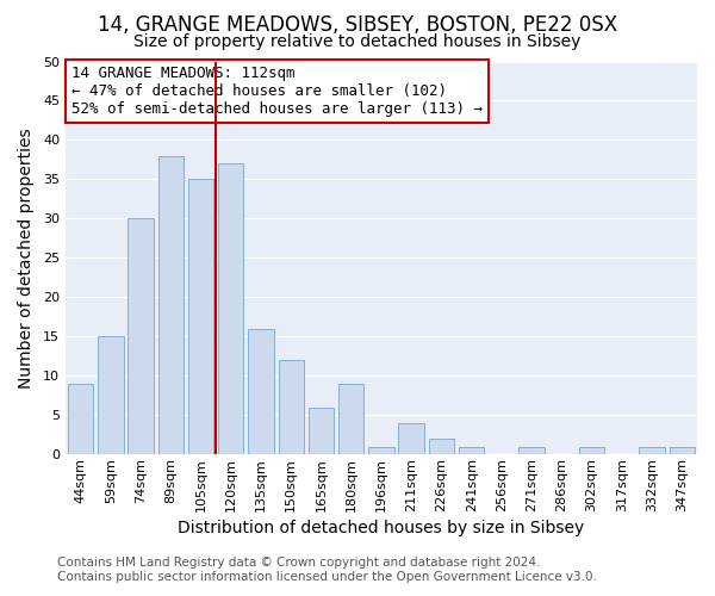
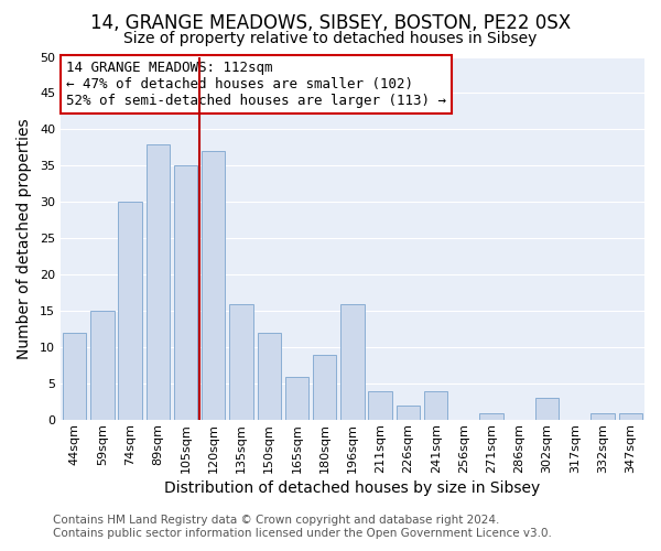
44sqm: 9 -> 12
196sqm: 1 -> 16
241sqm: 1 -> 4
302sqm: 1 -> 3
